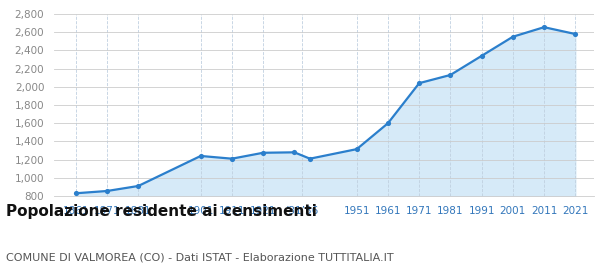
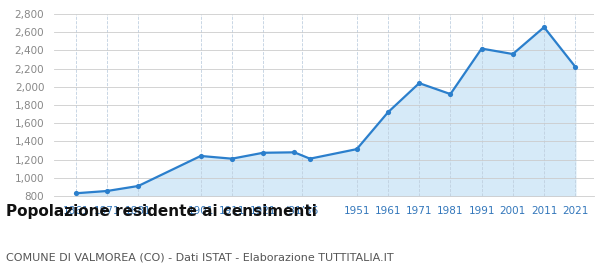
1961: 1,600 -> 1,720
1981: 2,130 -> 1,920
1991: 2,340 -> 2,420
2001: 2,550 -> 2,360
2021: 2,580 -> 2,220
